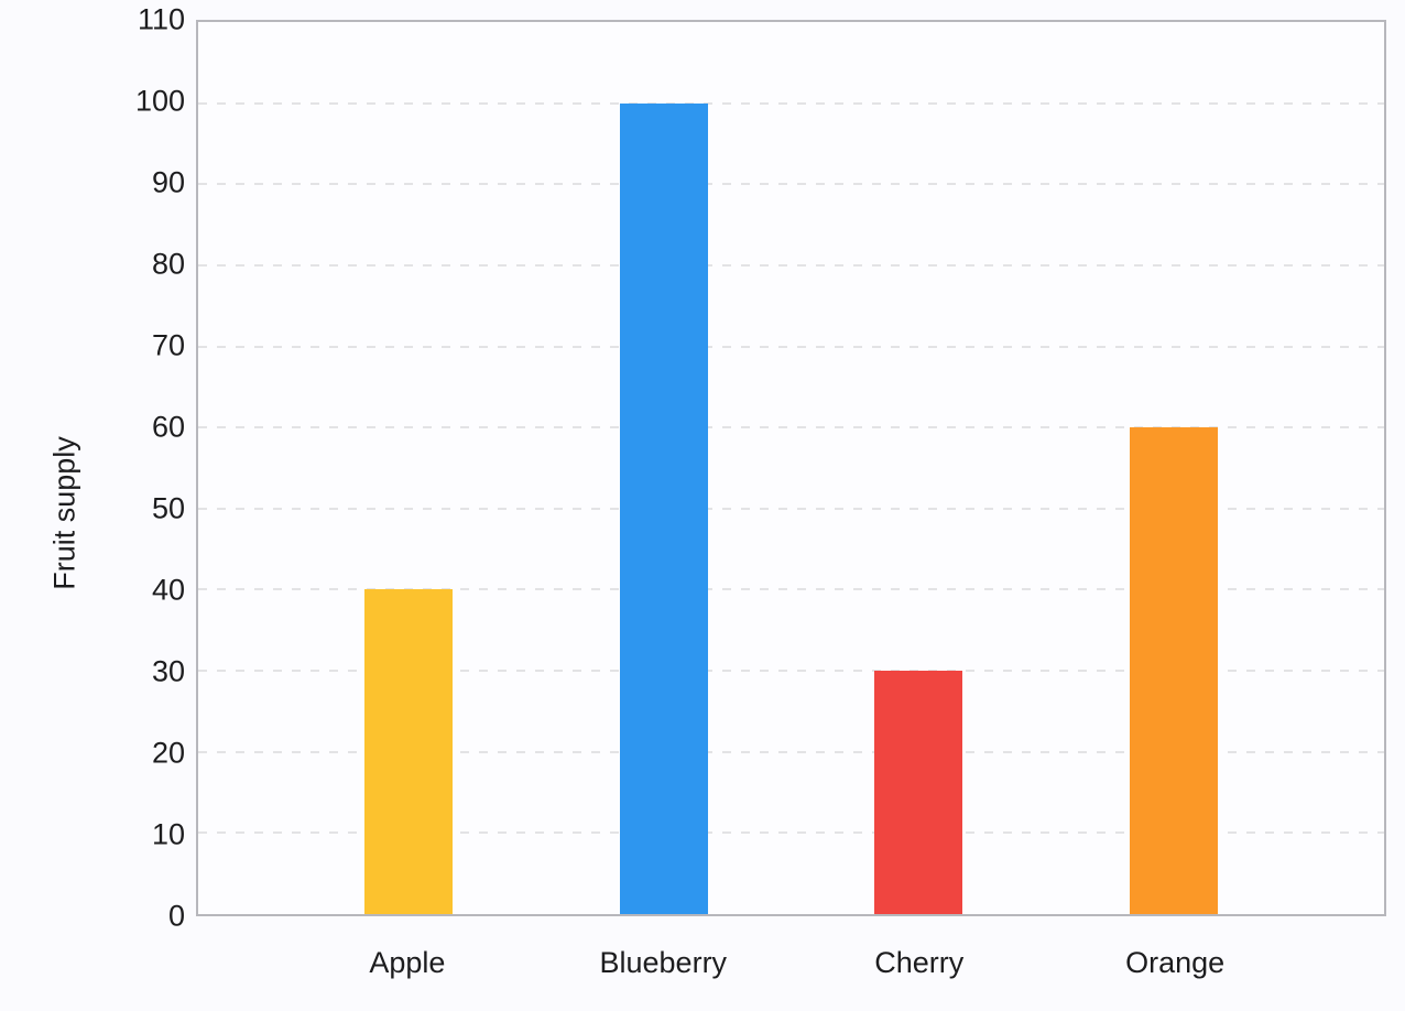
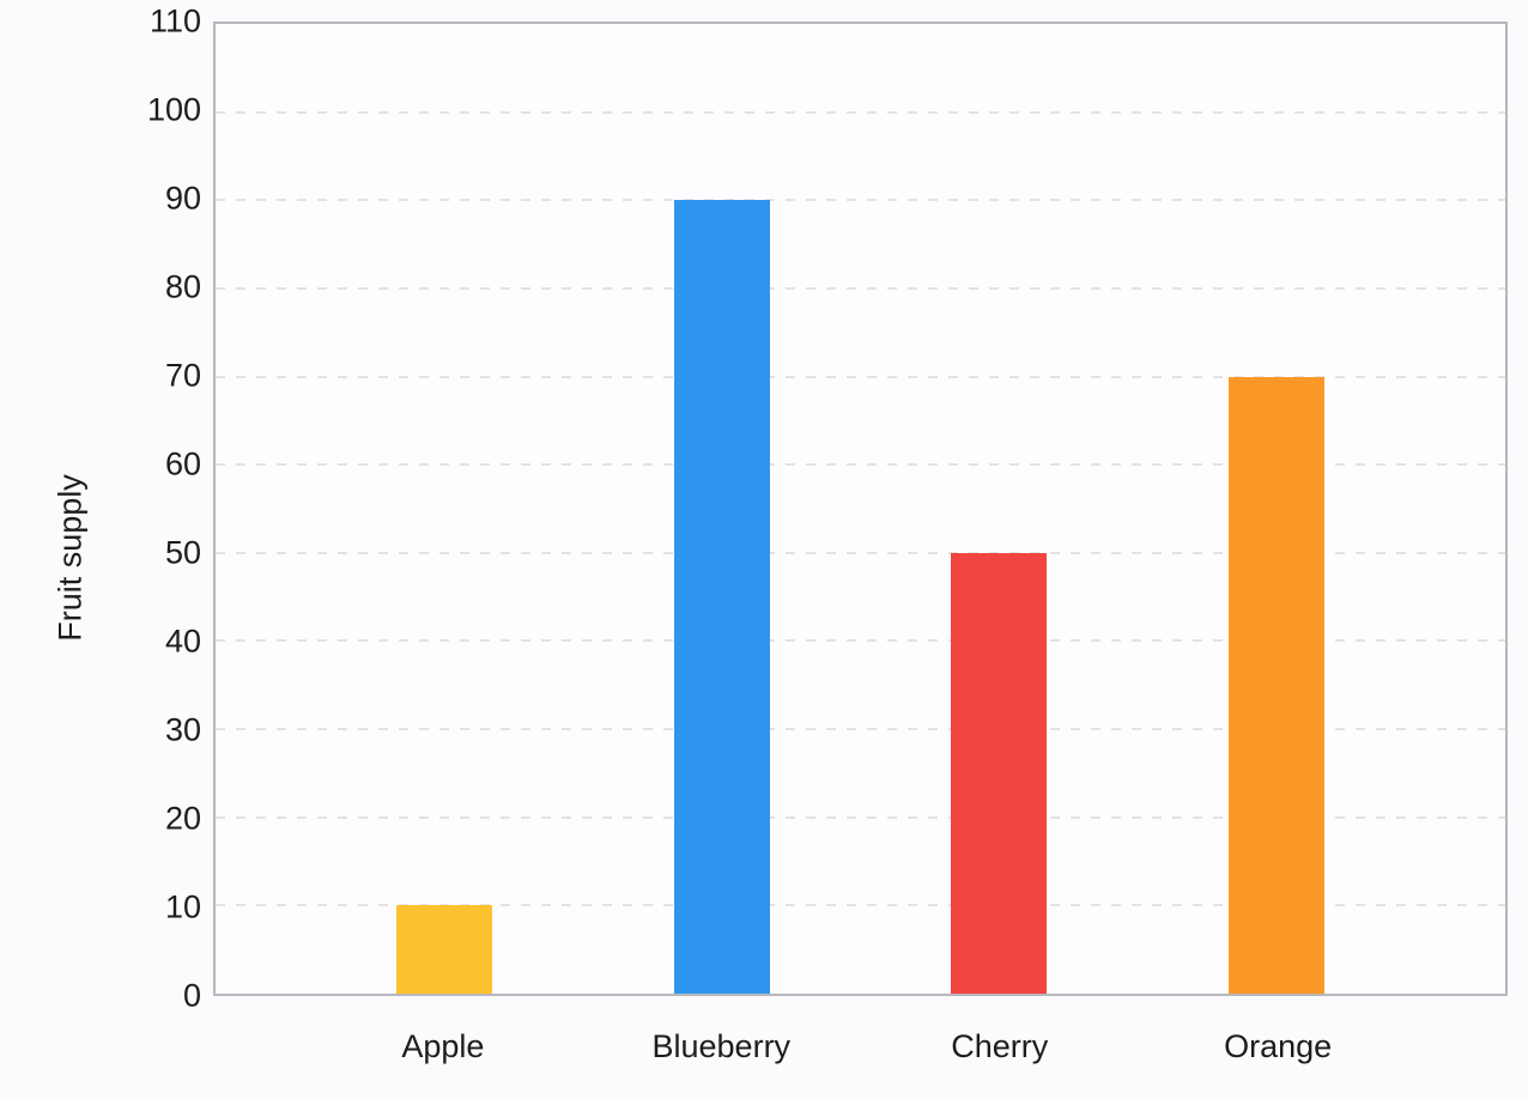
Apple: 40 -> 10
Blueberry: 100 -> 90
Cherry: 30 -> 50
Orange: 60 -> 70
